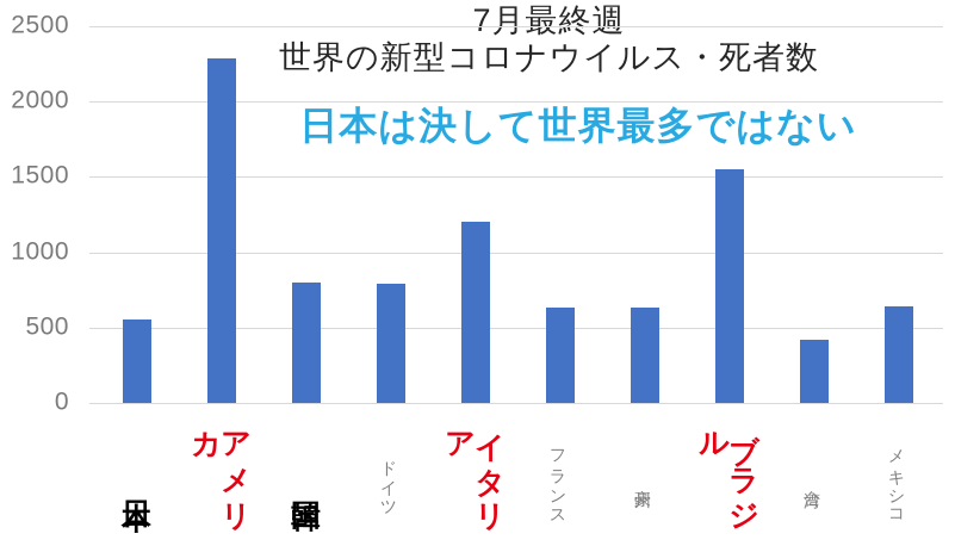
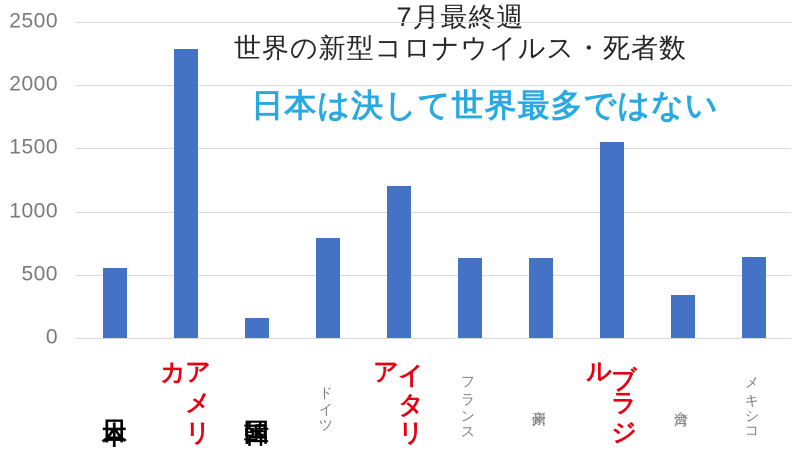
韓国: 800 -> 160
台湾: 420 -> 340
